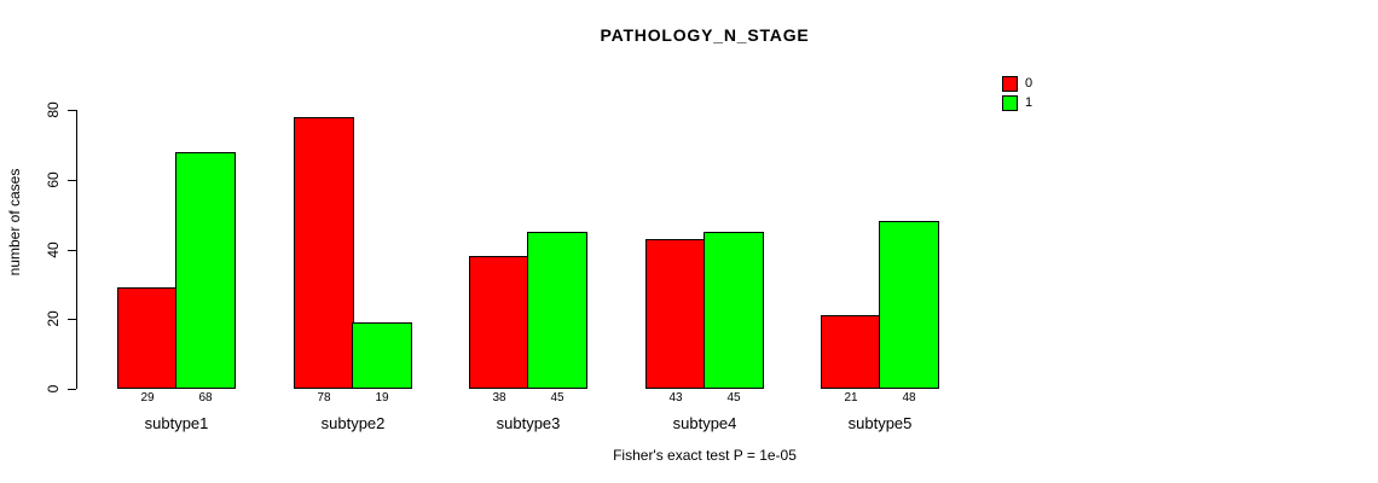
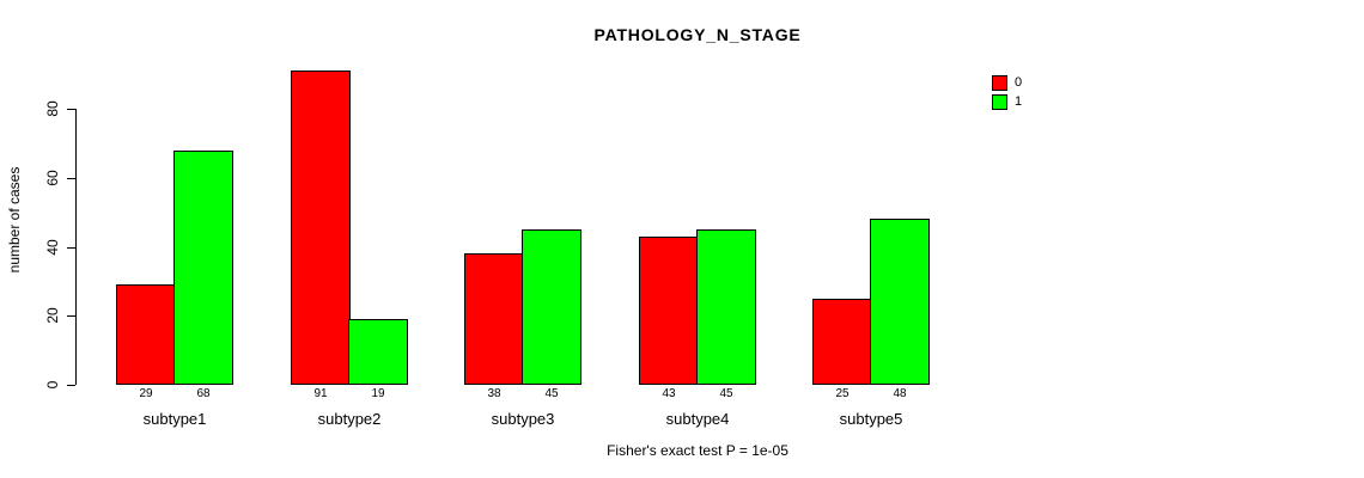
0/subtype2: 78 -> 91
0/subtype5: 21 -> 25
